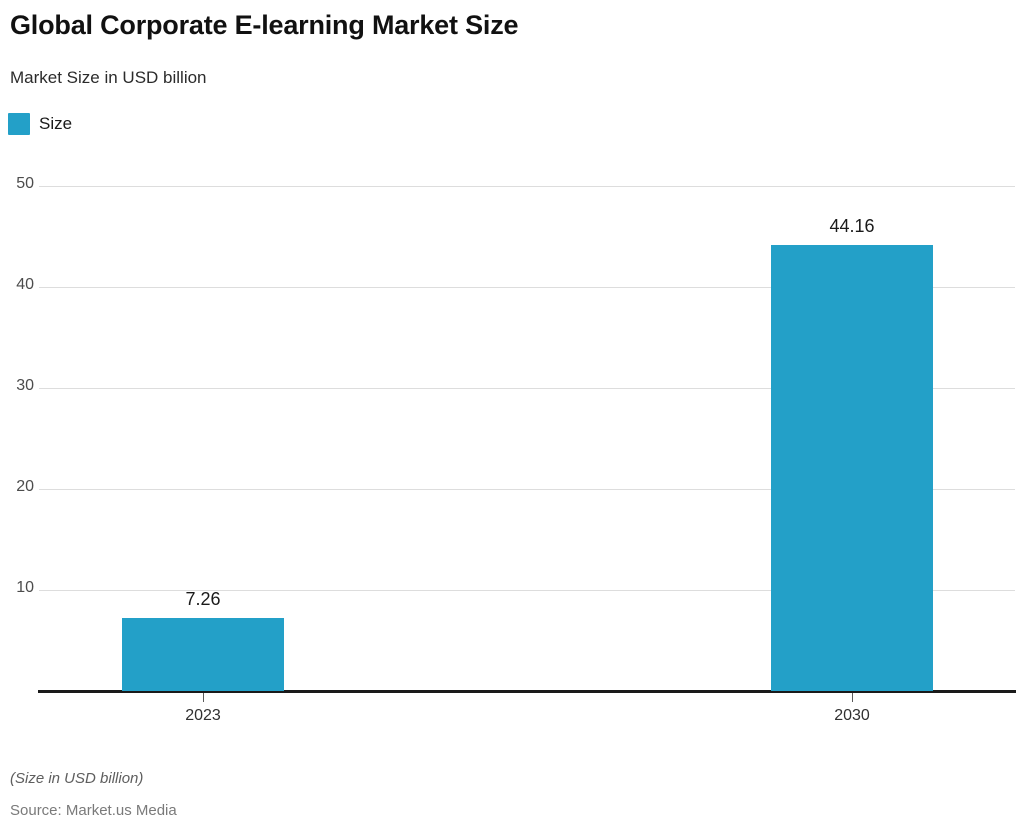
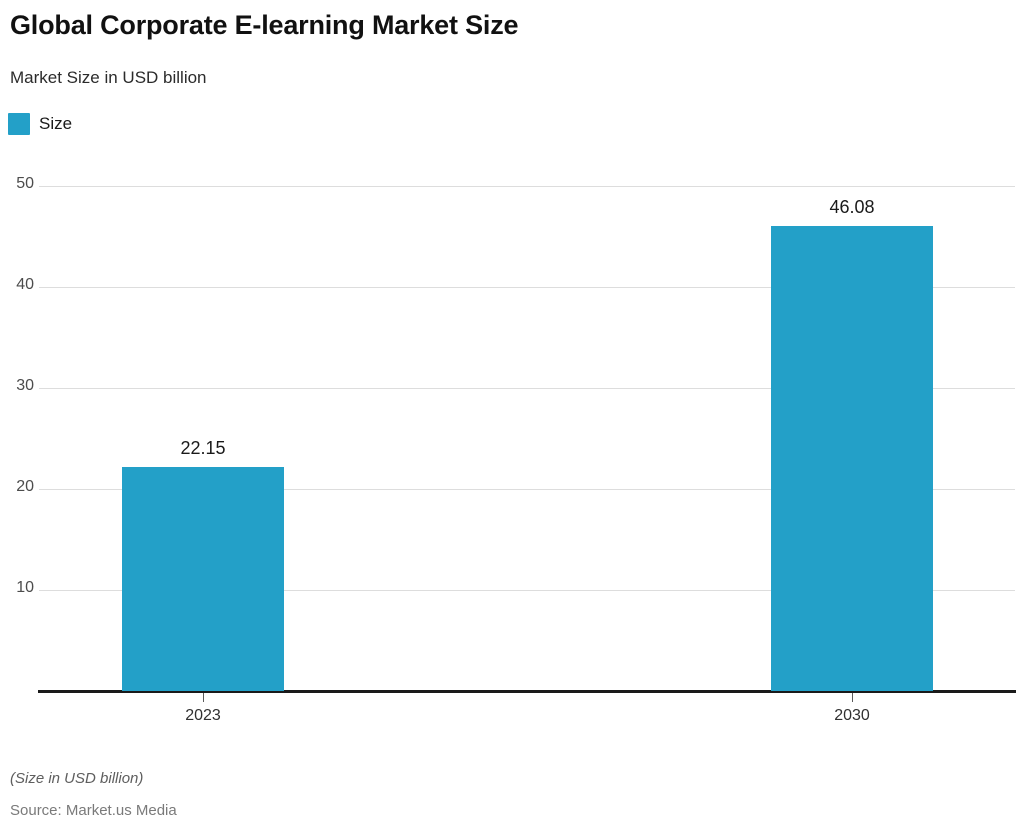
2023: 7.26 -> 22.15
2030: 44.16 -> 46.08
